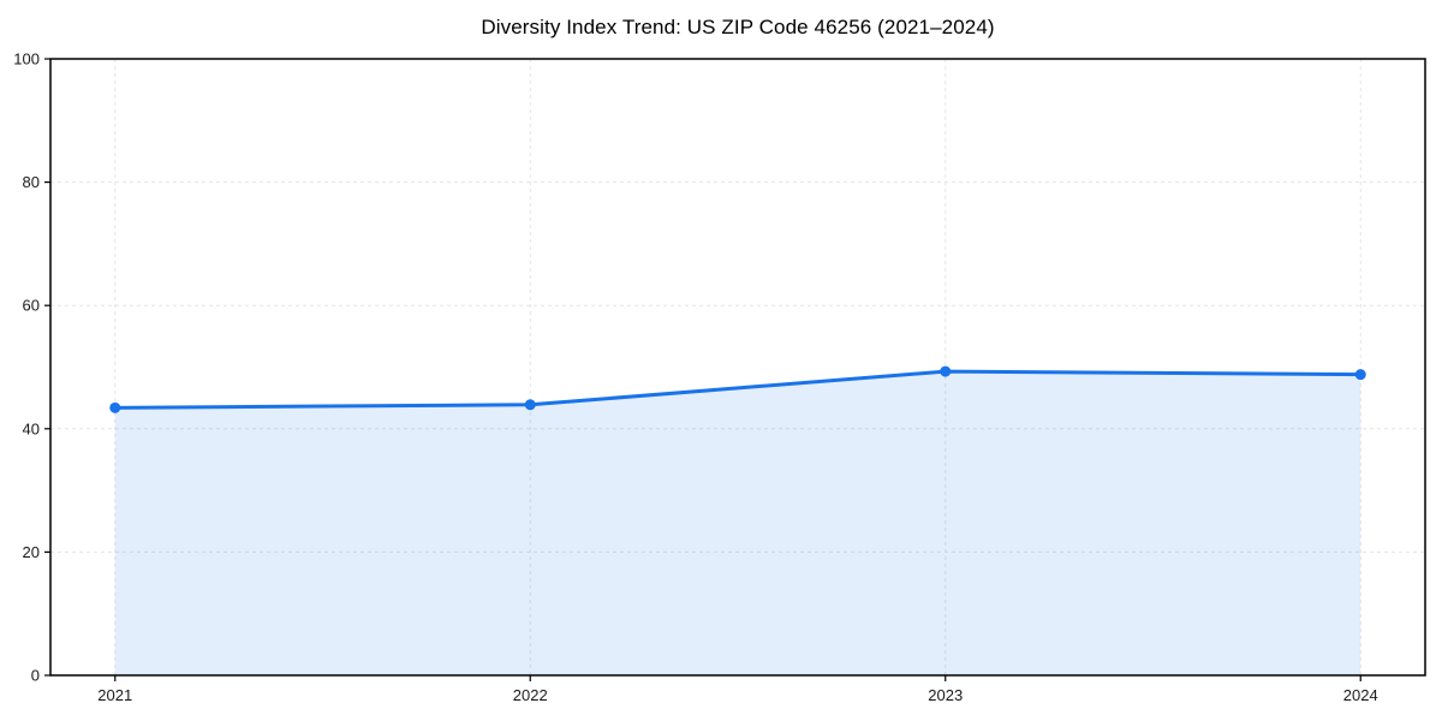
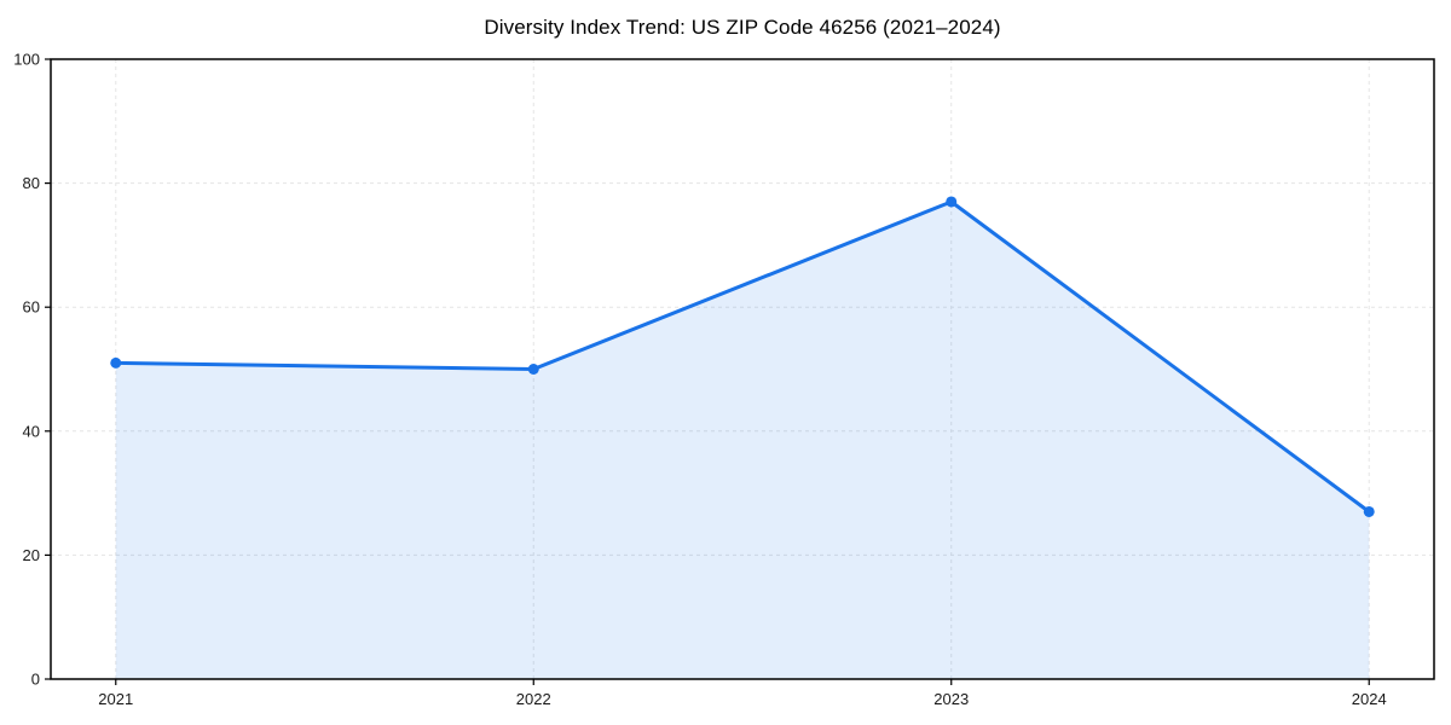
2021: 43 -> 51
2022: 44 -> 50
2023: 49 -> 77
2024: 49 -> 27
